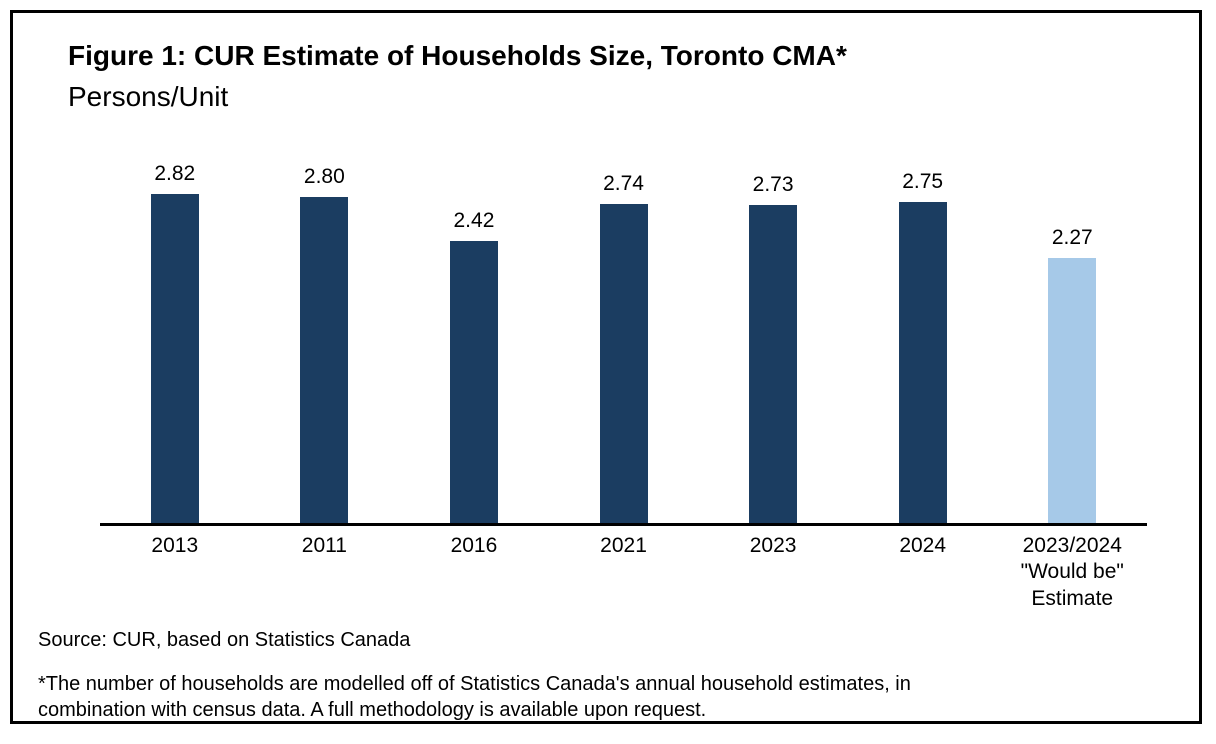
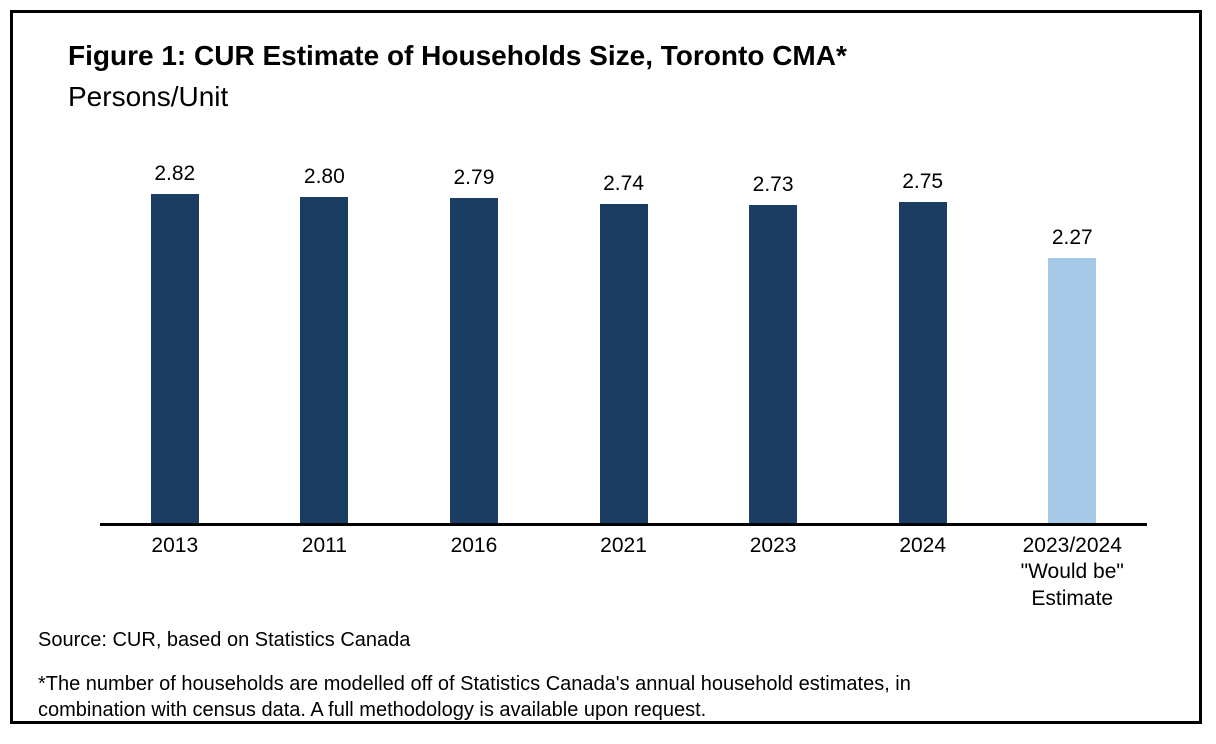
2016: 2.42 -> 2.79
